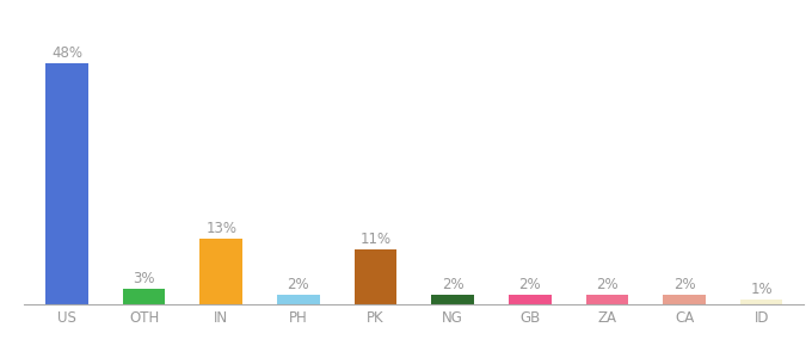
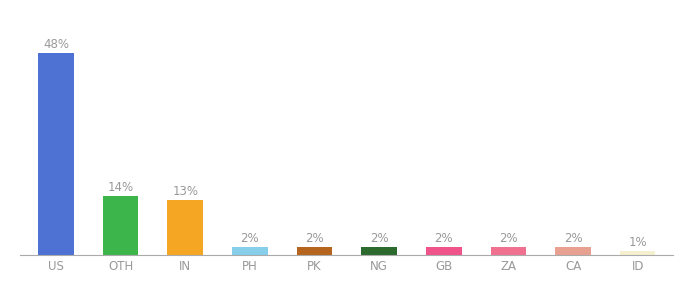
OTH: 3% -> 14%
PK: 11% -> 2%
